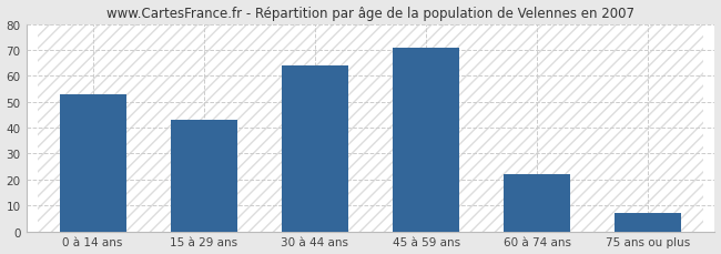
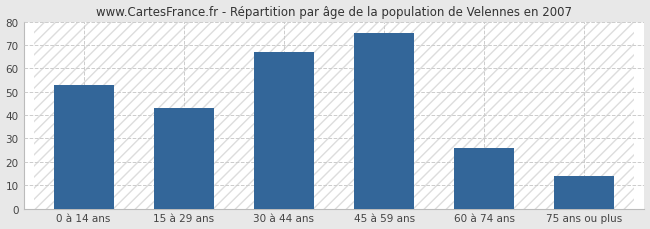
30 à 44 ans: 64 -> 67
45 à 59 ans: 71 -> 75
60 à 74 ans: 22 -> 26
75 ans ou plus: 7 -> 14
